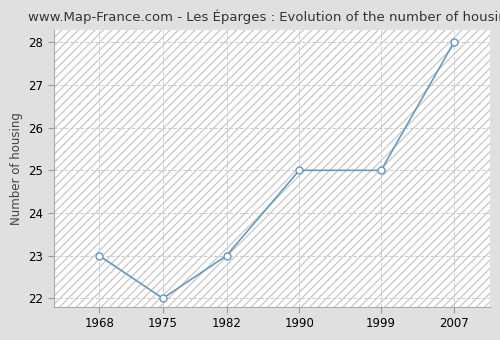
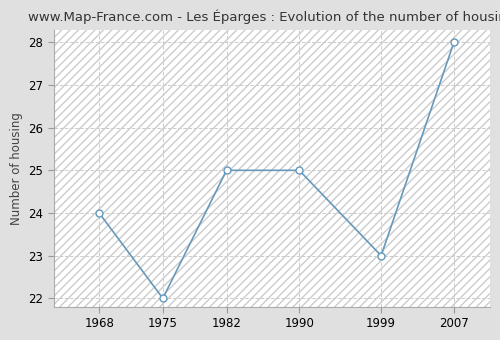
1968: 23 -> 24
1982: 23 -> 25
1999: 25 -> 23
